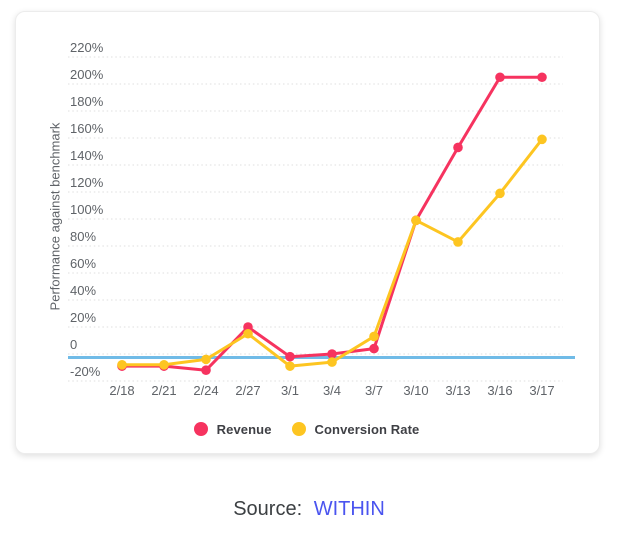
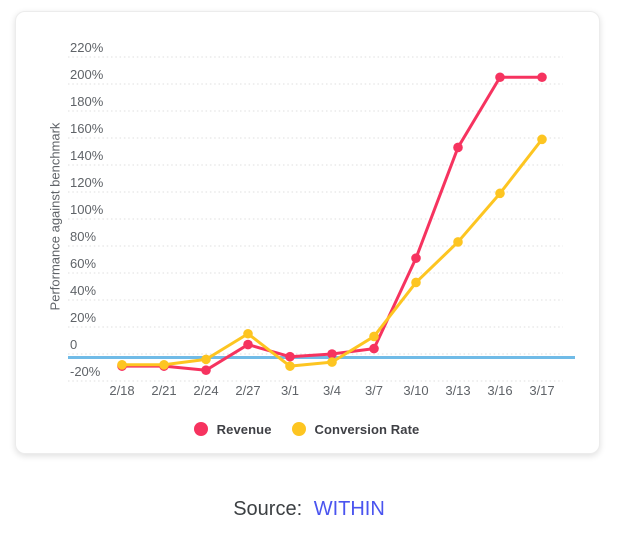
Revenue/2/27: 20% -> 7%
Revenue/3/10: 99% -> 71%
Conversion Rate/3/10: 99% -> 53%
